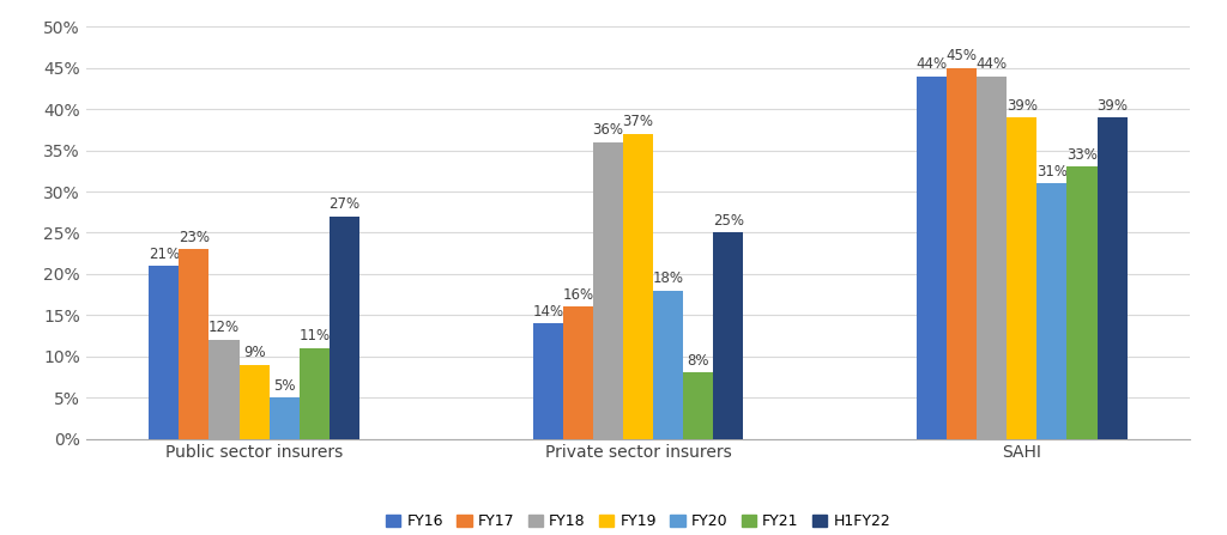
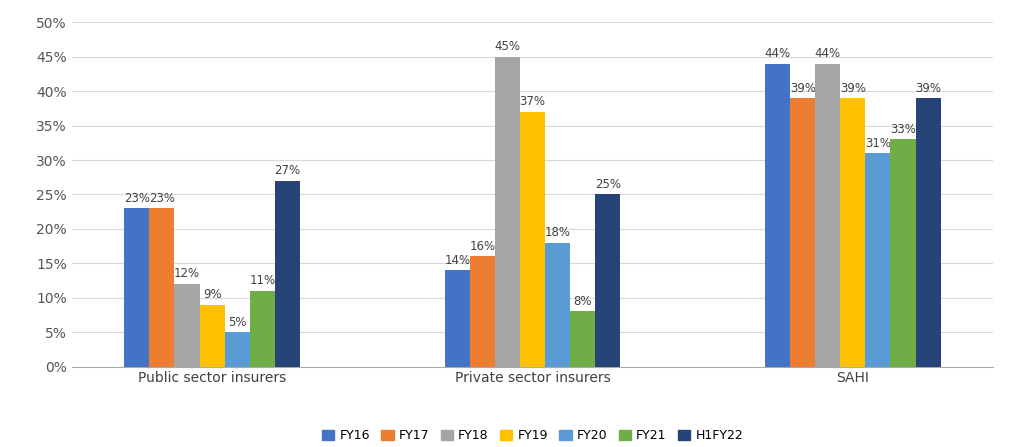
FY16/Public sector insurers: 21% -> 23%
FY18/Private sector insurers: 36% -> 45%
FY17/SAHI: 45% -> 39%
